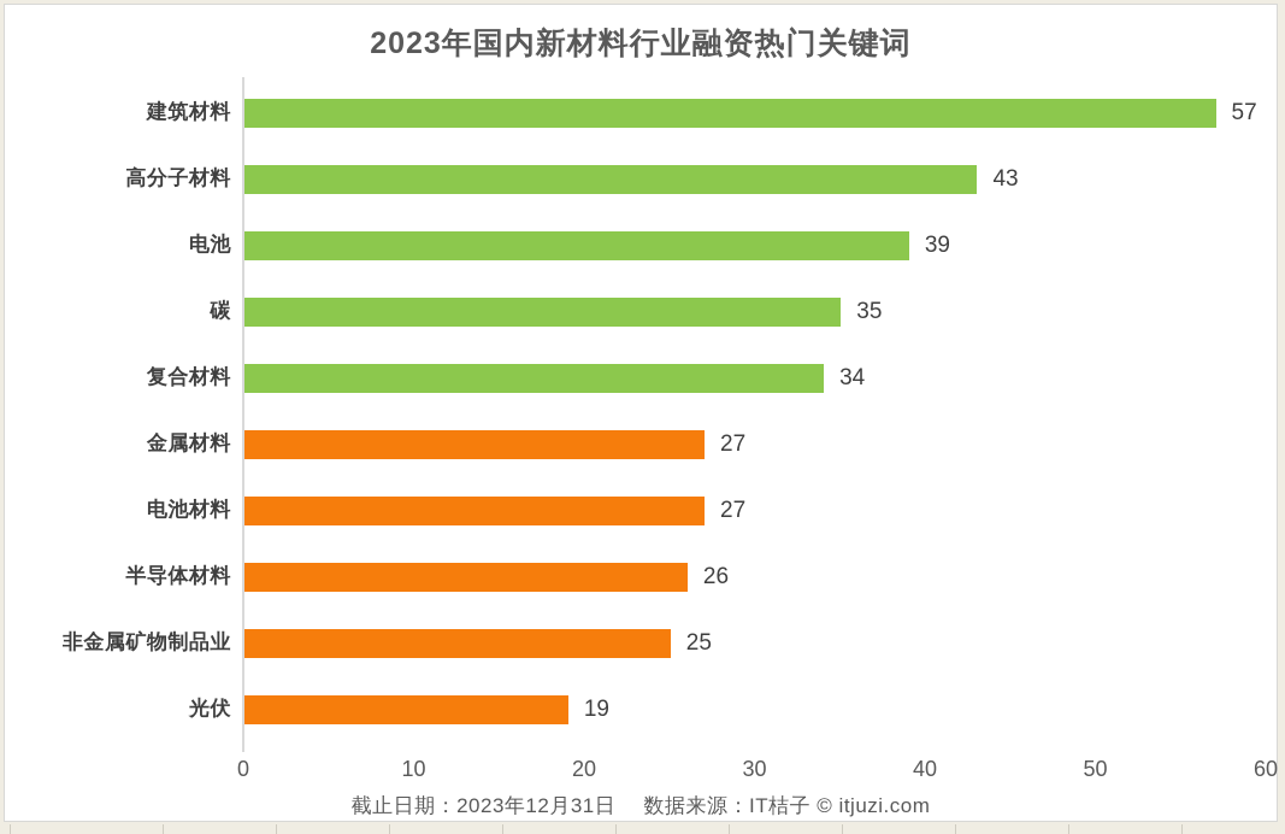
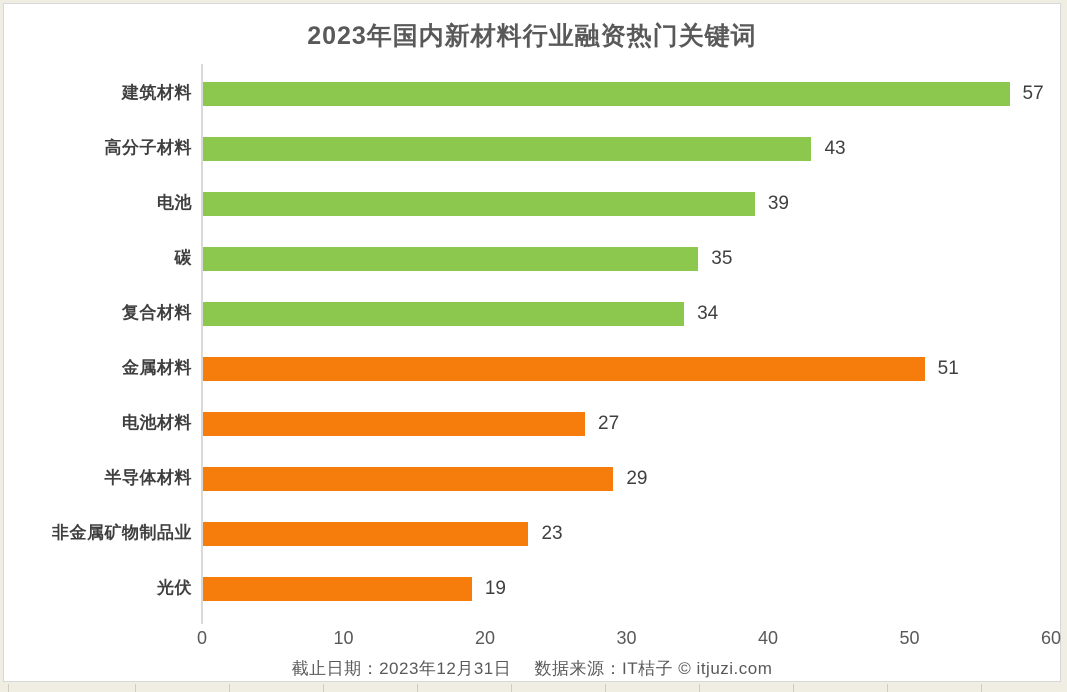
金属材料: 27 -> 51
半导体材料: 26 -> 29
非金属矿物制品业: 25 -> 23
